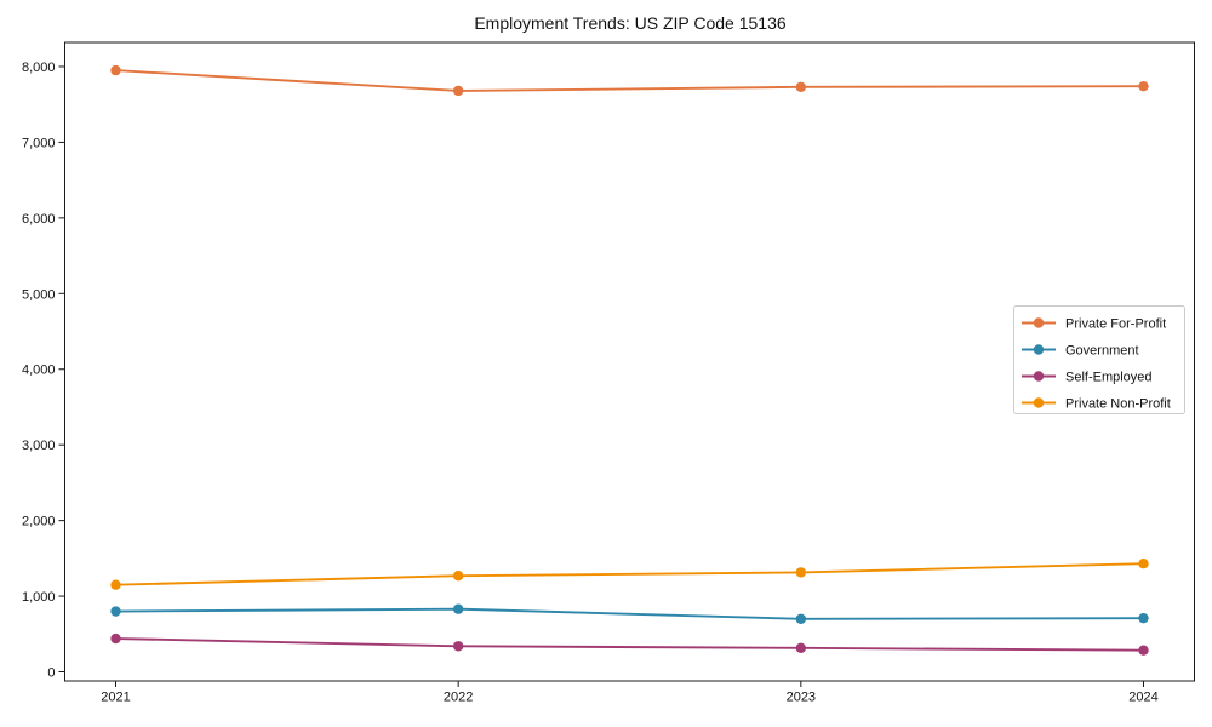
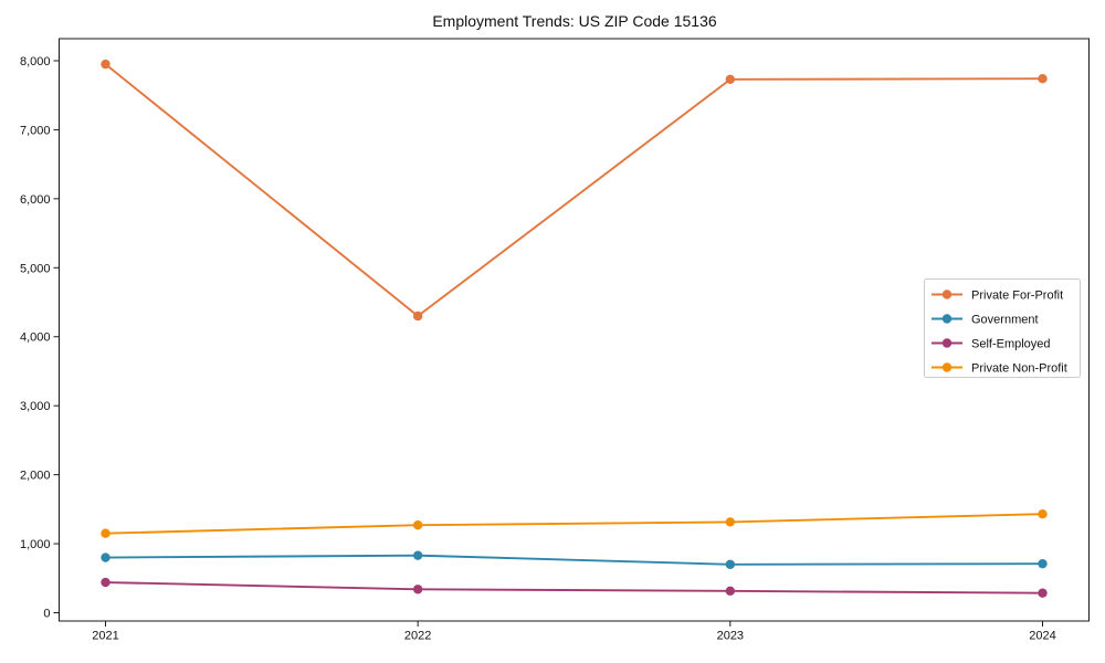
Private For-Profit/2022: 7700 -> 4300
